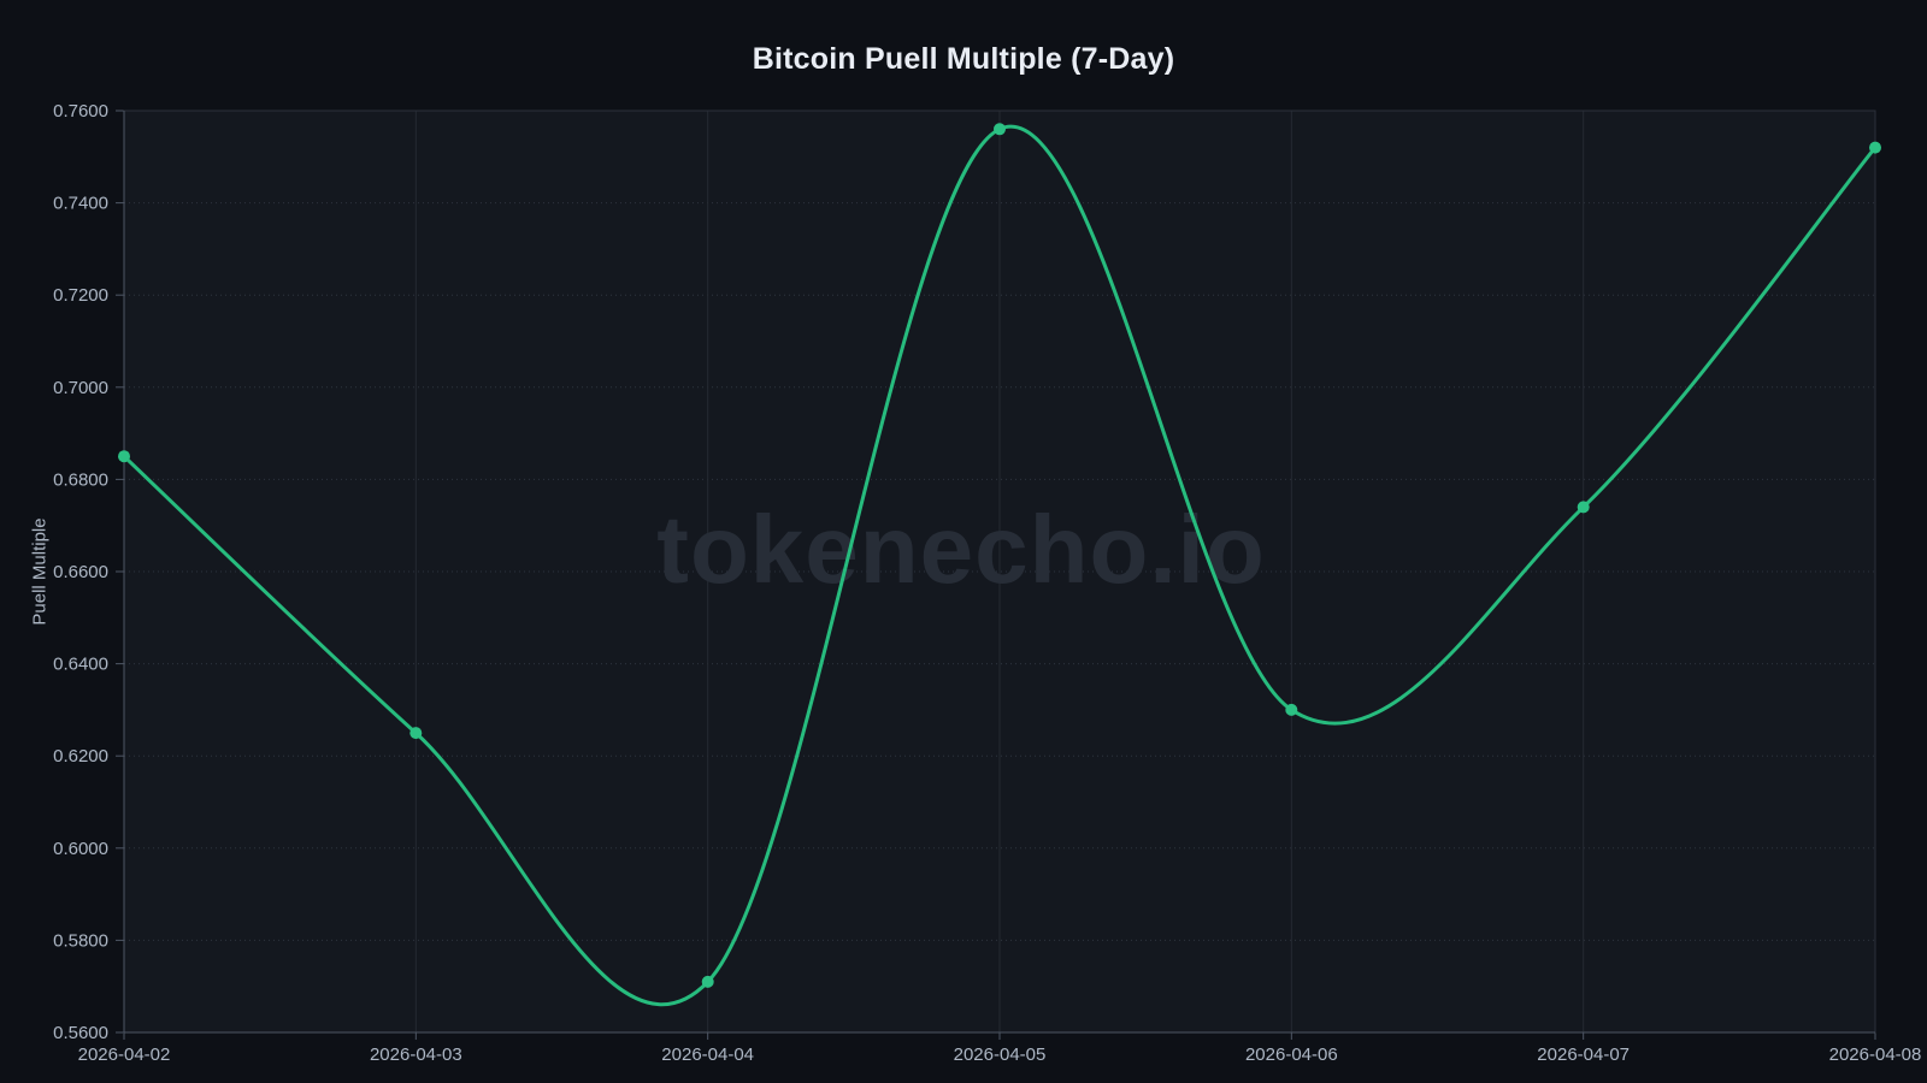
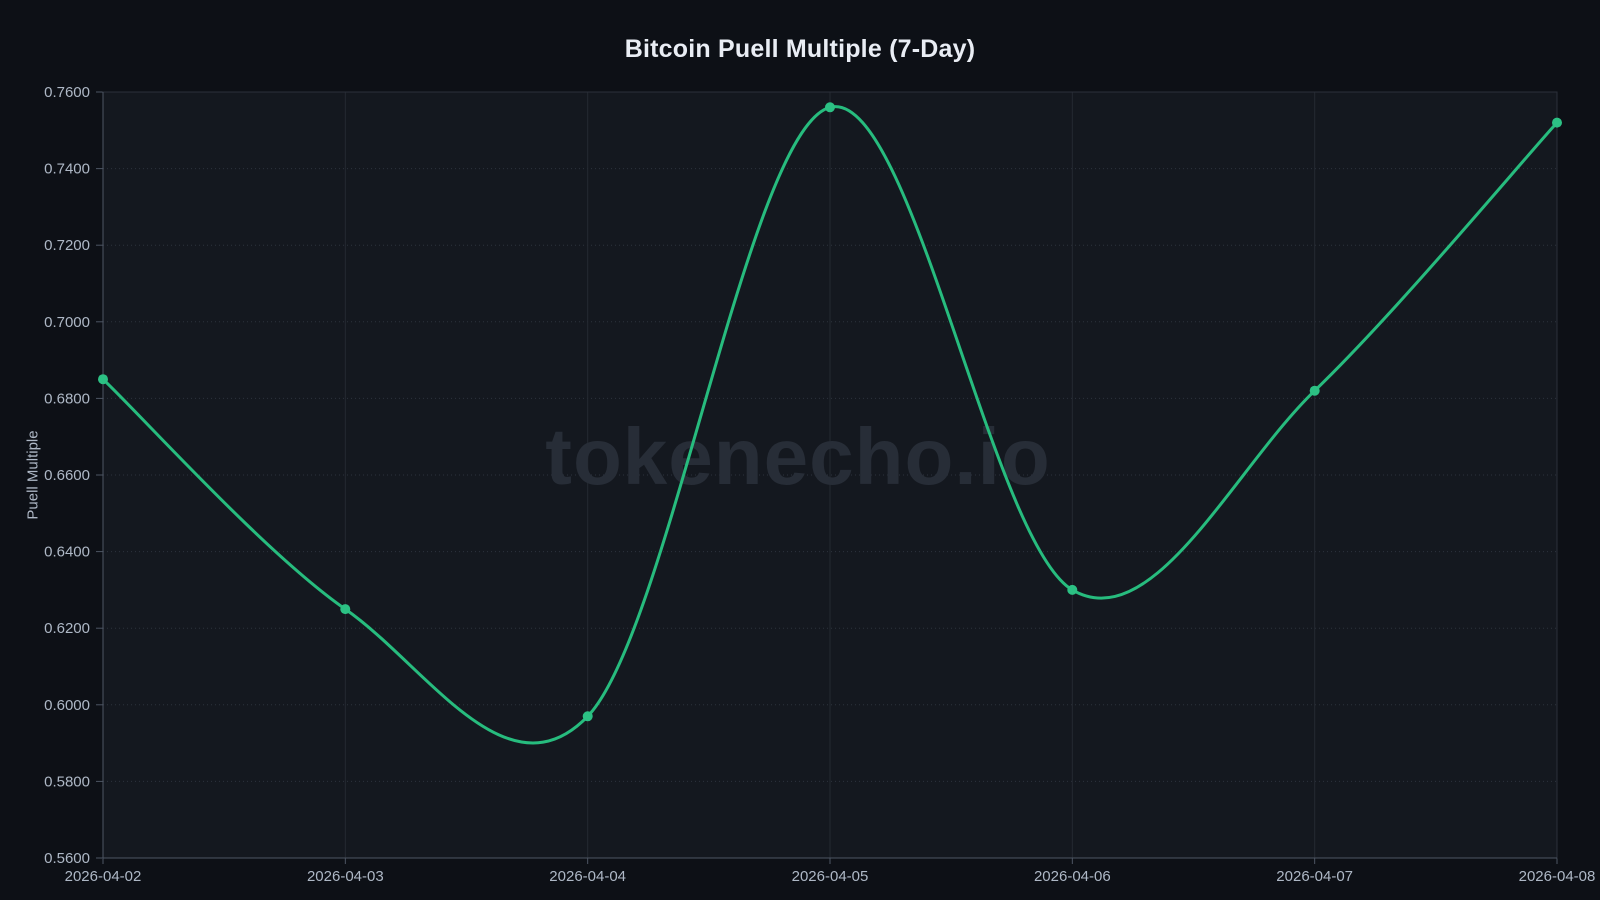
2026-04-04: 0.571 -> 0.597
2026-04-07: 0.674 -> 0.682
